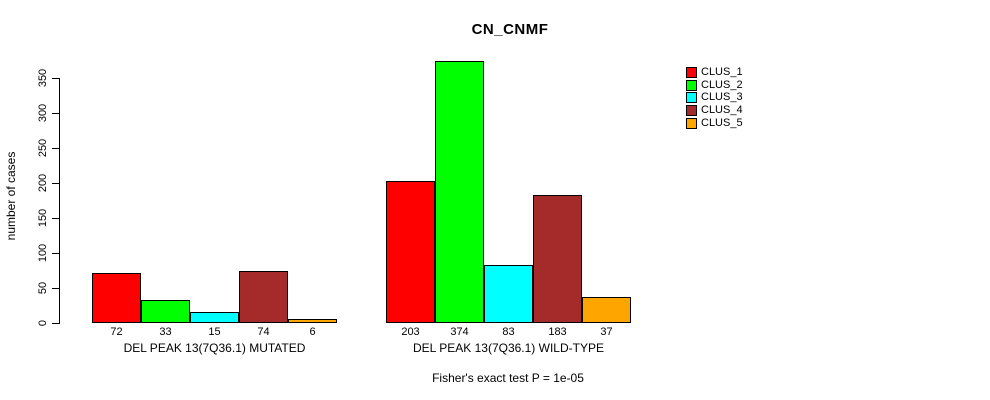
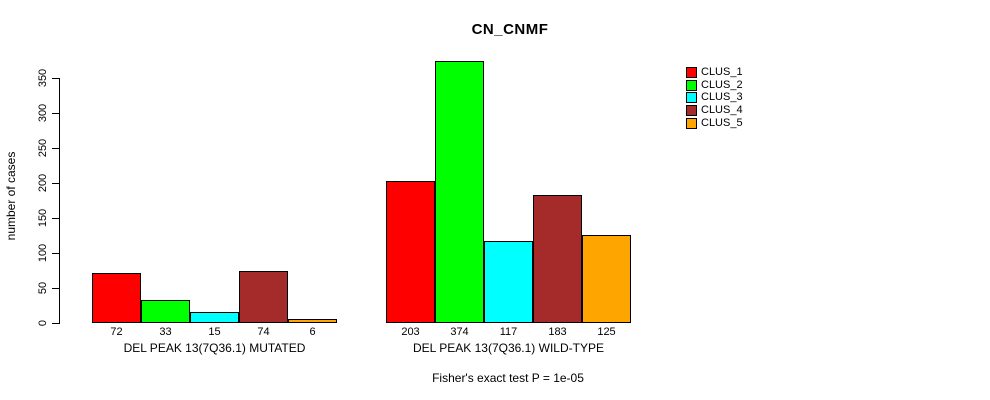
CLUS_3/DEL PEAK 13(7Q36.1) WILD-TYPE: 83 -> 117
CLUS_5/DEL PEAK 13(7Q36.1) WILD-TYPE: 37 -> 125
